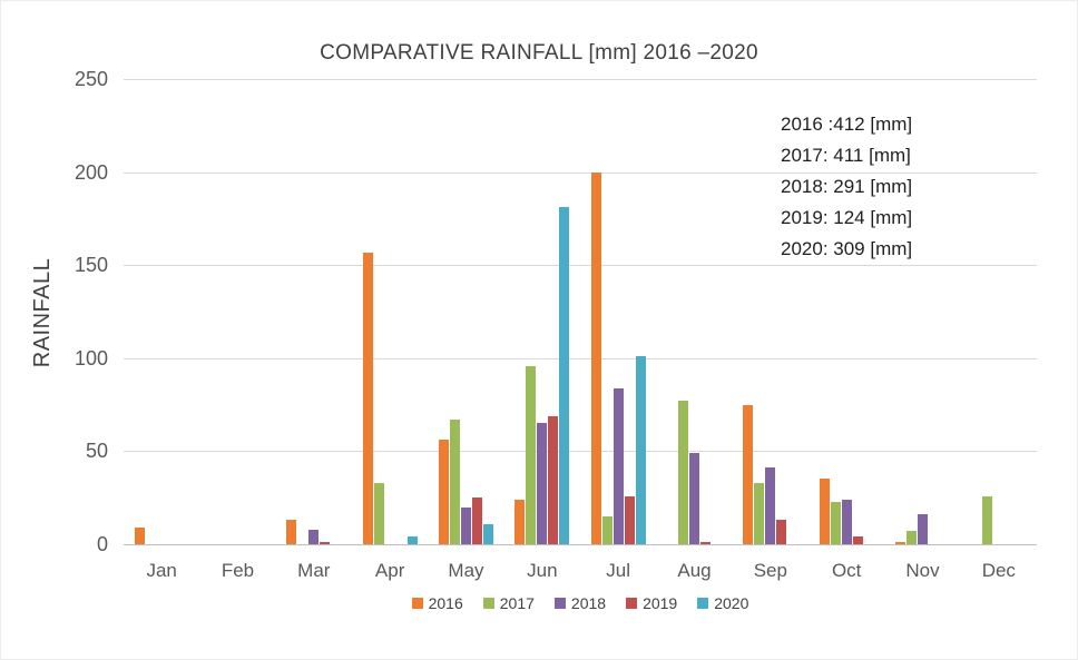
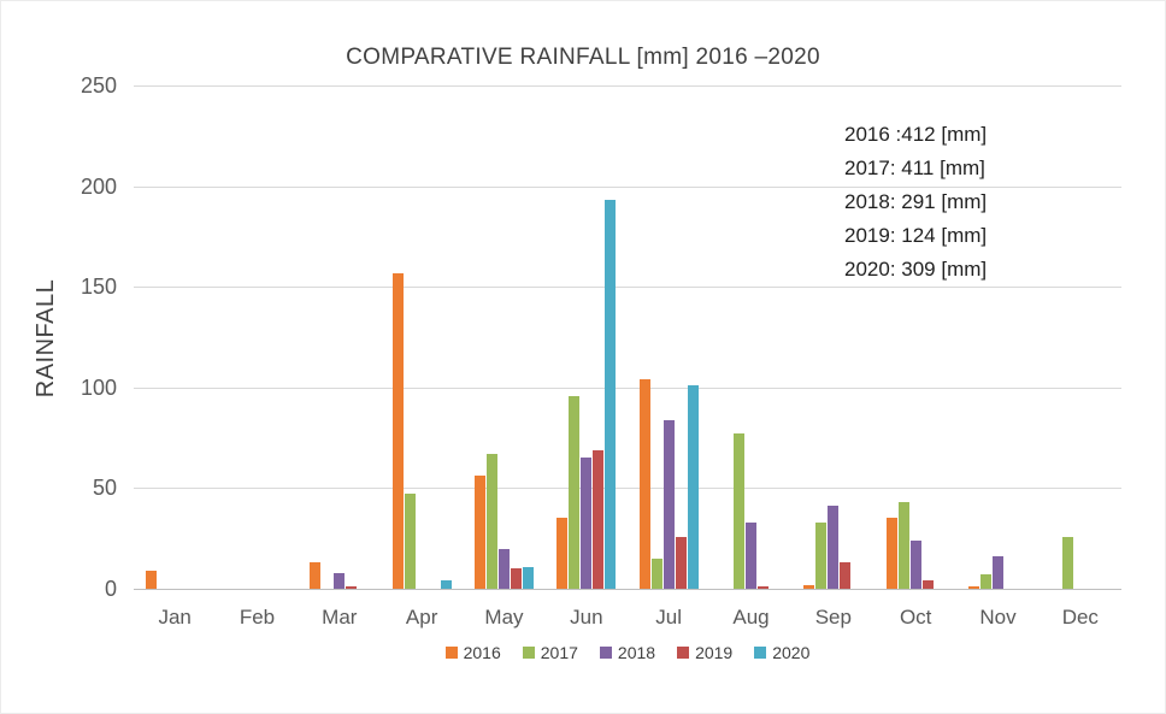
2017/Apr: 33 -> 47
2019/May: 25 -> 10
2016/Jun: 24 -> 35
2020/Jun: 181 -> 193
2016/Jul: 200 -> 104
2018/Aug: 49 -> 33
2016/Sep: 75 -> 2
2017/Oct: 23 -> 43
